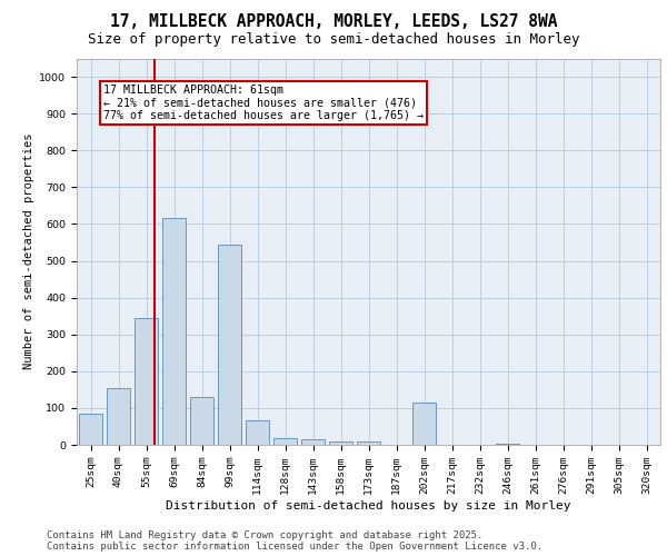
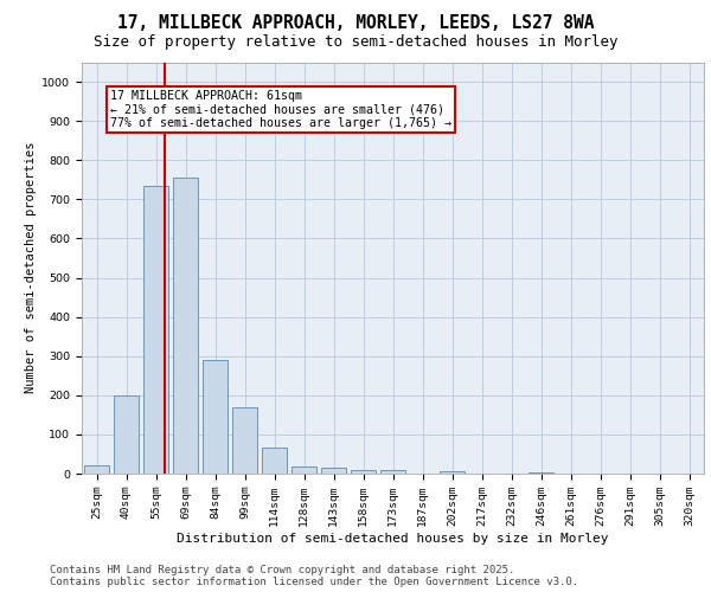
25sqm: 85 -> 20
40sqm: 155 -> 200
55sqm: 345 -> 735
69sqm: 615 -> 755
84sqm: 130 -> 290
99sqm: 545 -> 170
202sqm: 115 -> 5
